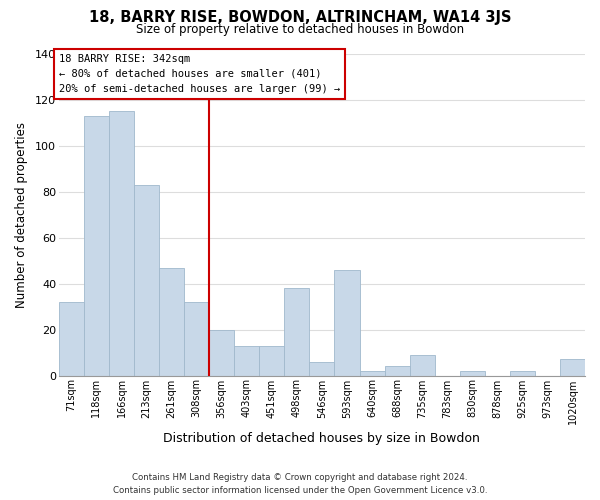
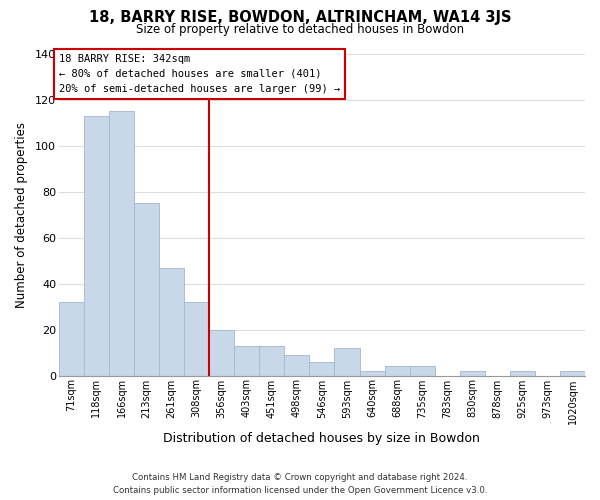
213sqm: 83 -> 75
498sqm: 38 -> 9
593sqm: 46 -> 12
735sqm: 9 -> 4
1020sqm: 7 -> 2
